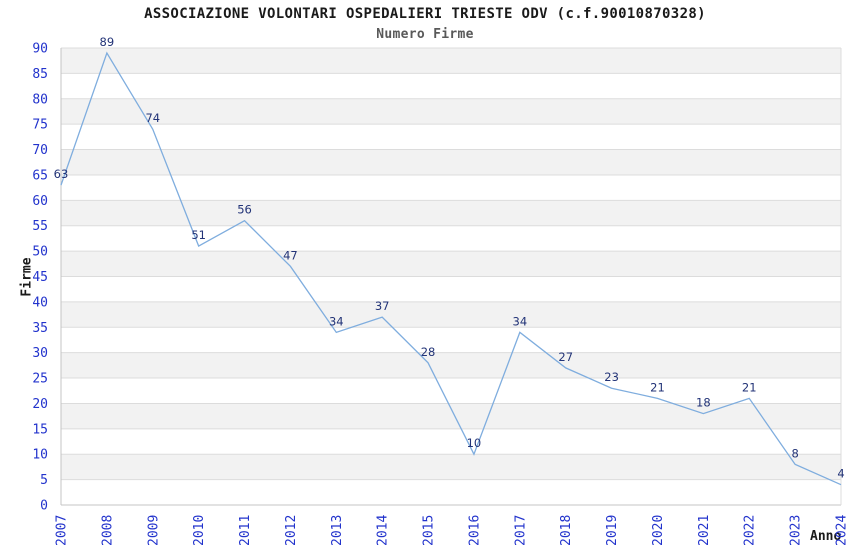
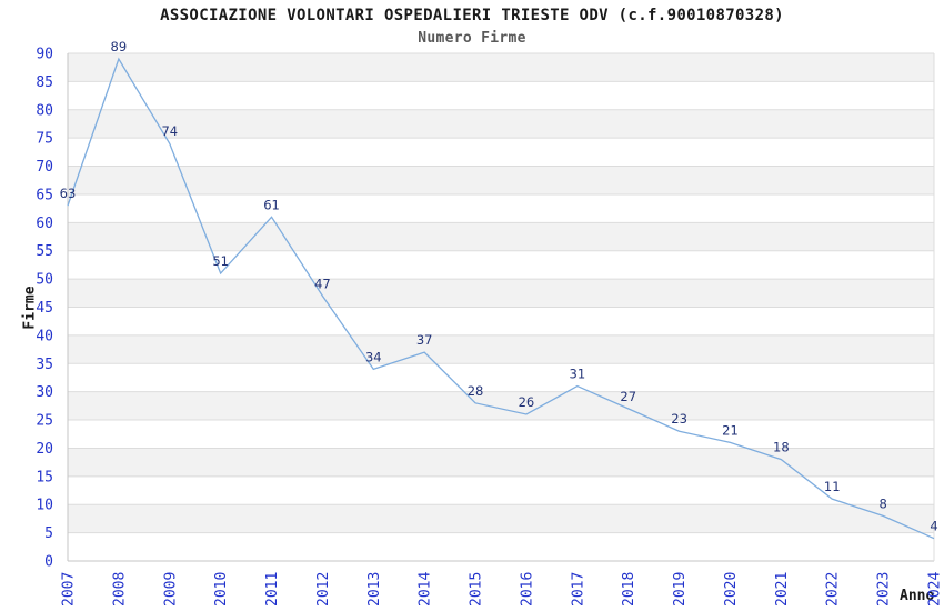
2011: 56 -> 61
2016: 10 -> 26
2017: 34 -> 31
2022: 21 -> 11
